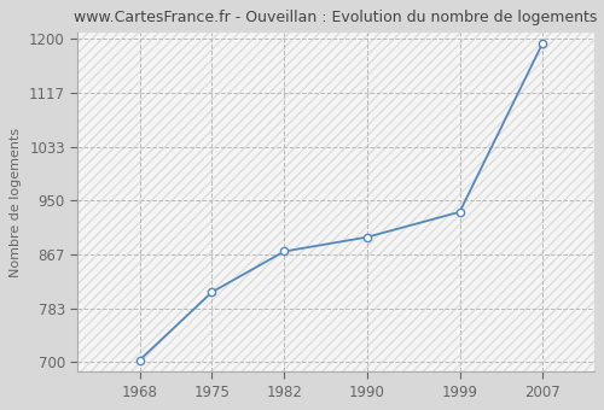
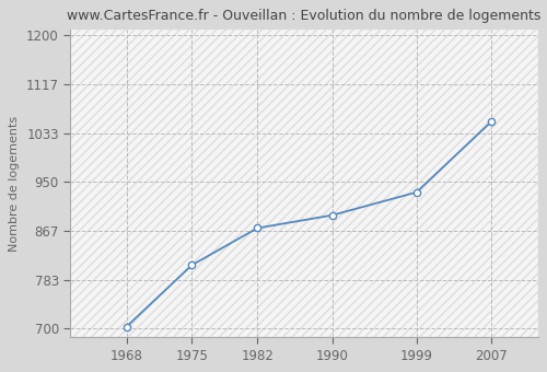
2007: 1192 -> 1052
